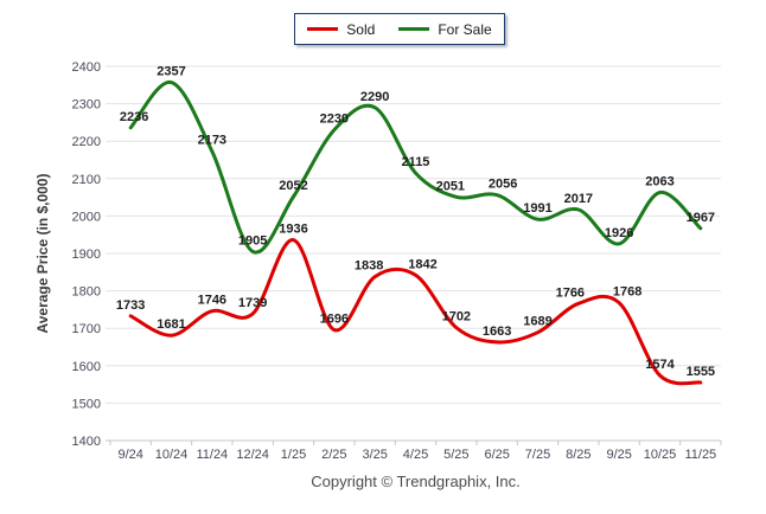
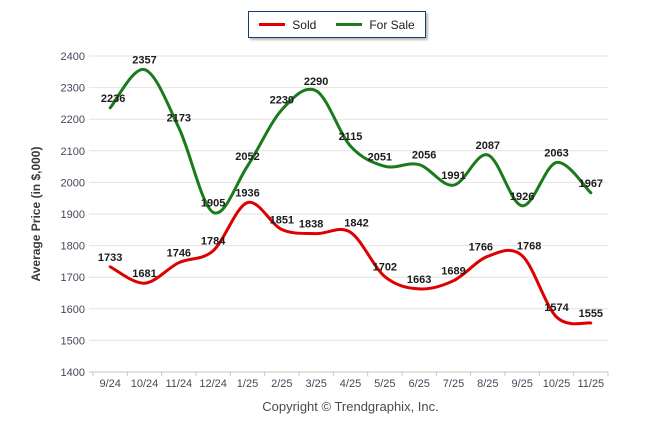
Sold/12/24: 1739 -> 1784
Sold/2/25: 1696 -> 1851
For Sale/8/25: 2017 -> 2087
